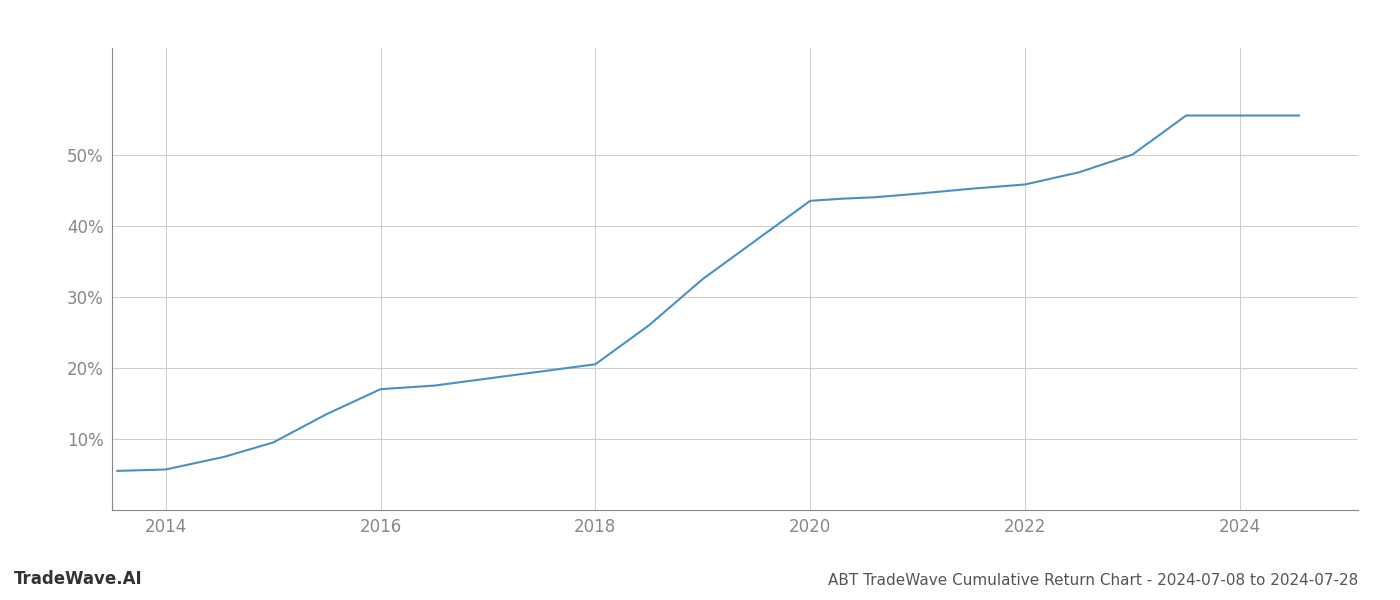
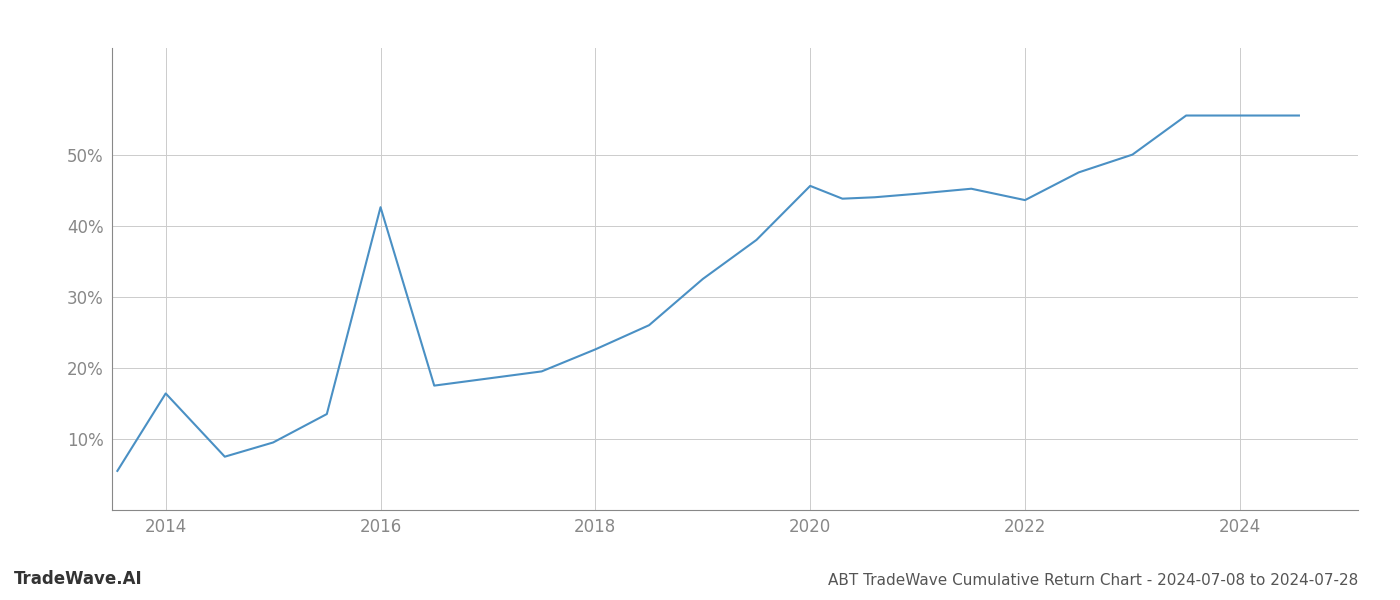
2014: 5.7% -> 16.4%
2016: 17.0% -> 42.6%
2018: 20.5% -> 22.6%
2020: 43.5% -> 45.6%
2022: 45.8% -> 43.6%
